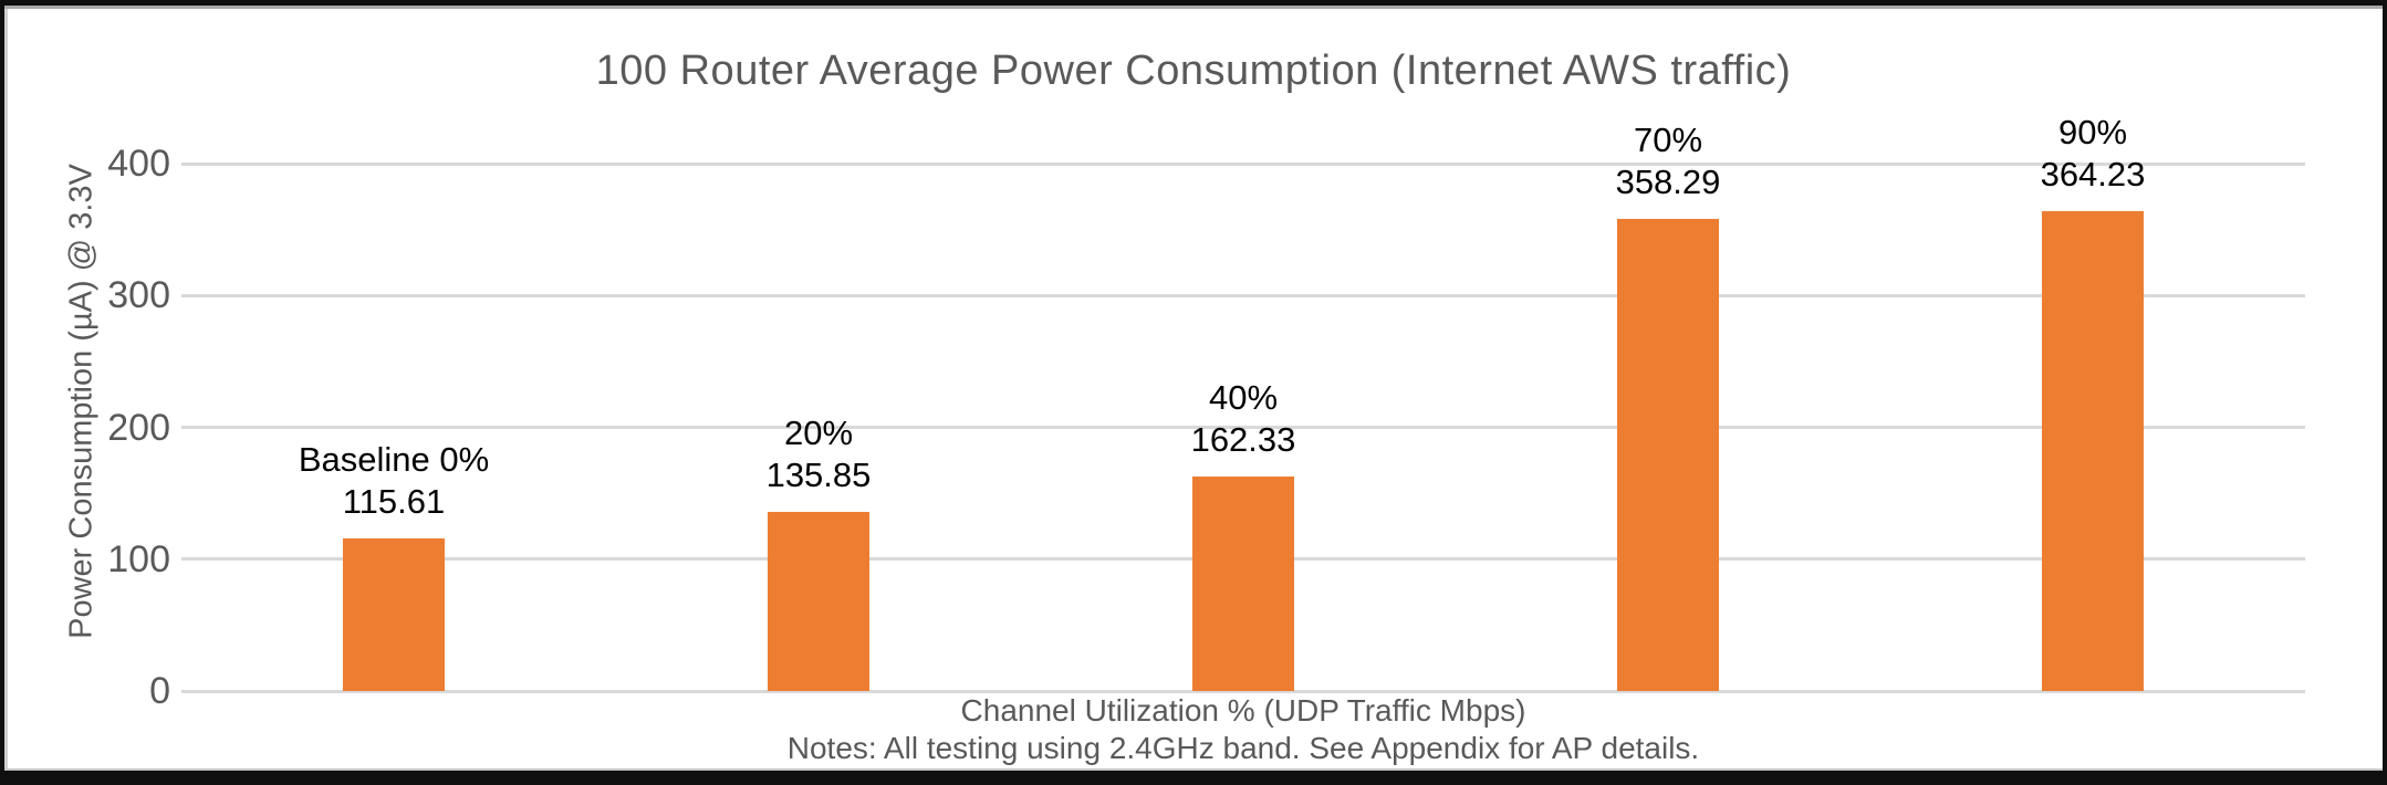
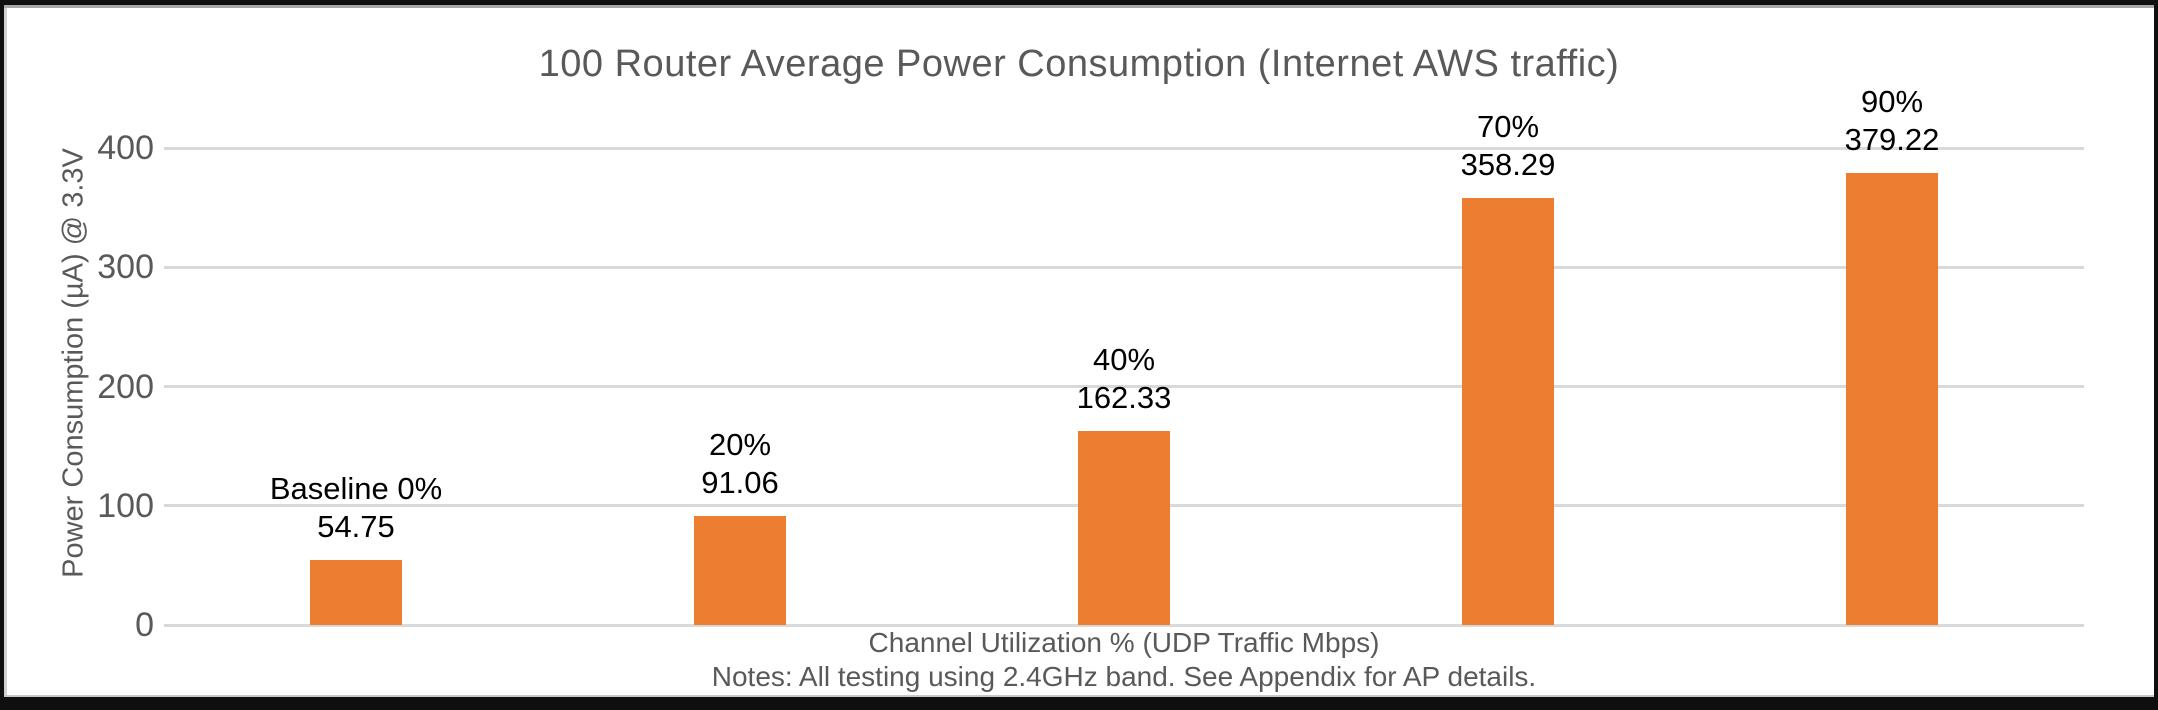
Baseline 0%: 115.61 -> 54.75
20%: 135.85 -> 91.06
90%: 364.23 -> 379.22
